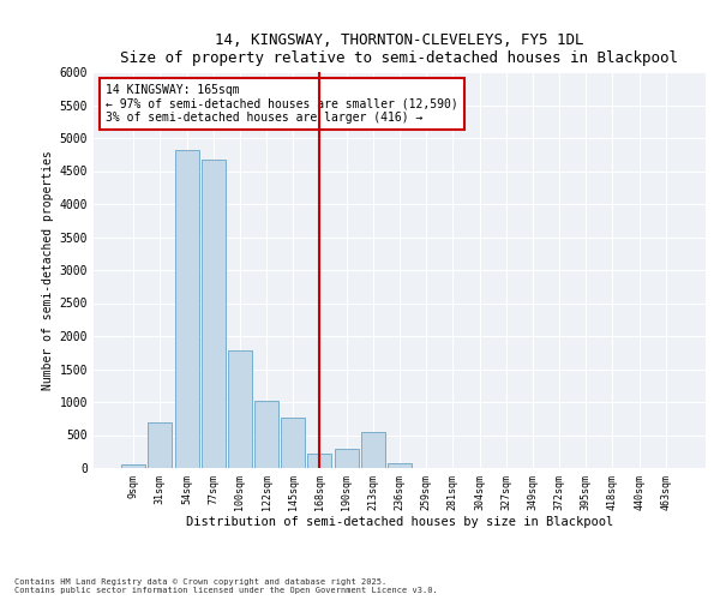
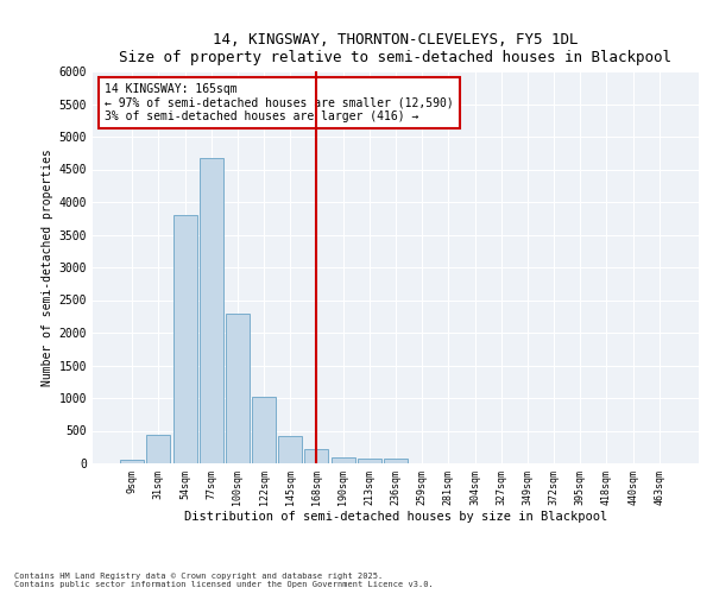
31sqm: 700 -> 430
54sqm: 4820 -> 3800
100sqm: 1780 -> 2290
145sqm: 760 -> 420
190sqm: 300 -> 100
213sqm: 540 -> 80
